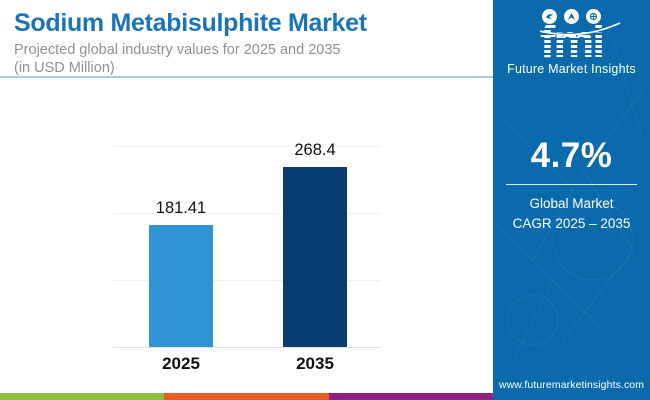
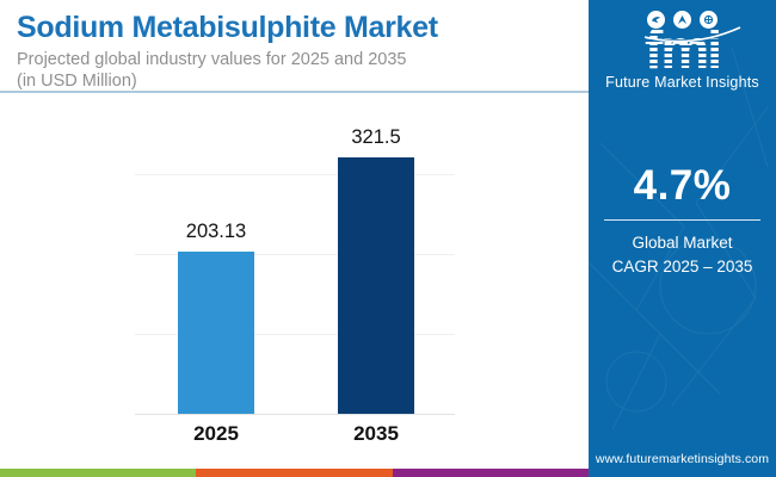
2025: 181.41 -> 203.13
2035: 268.4 -> 321.5
